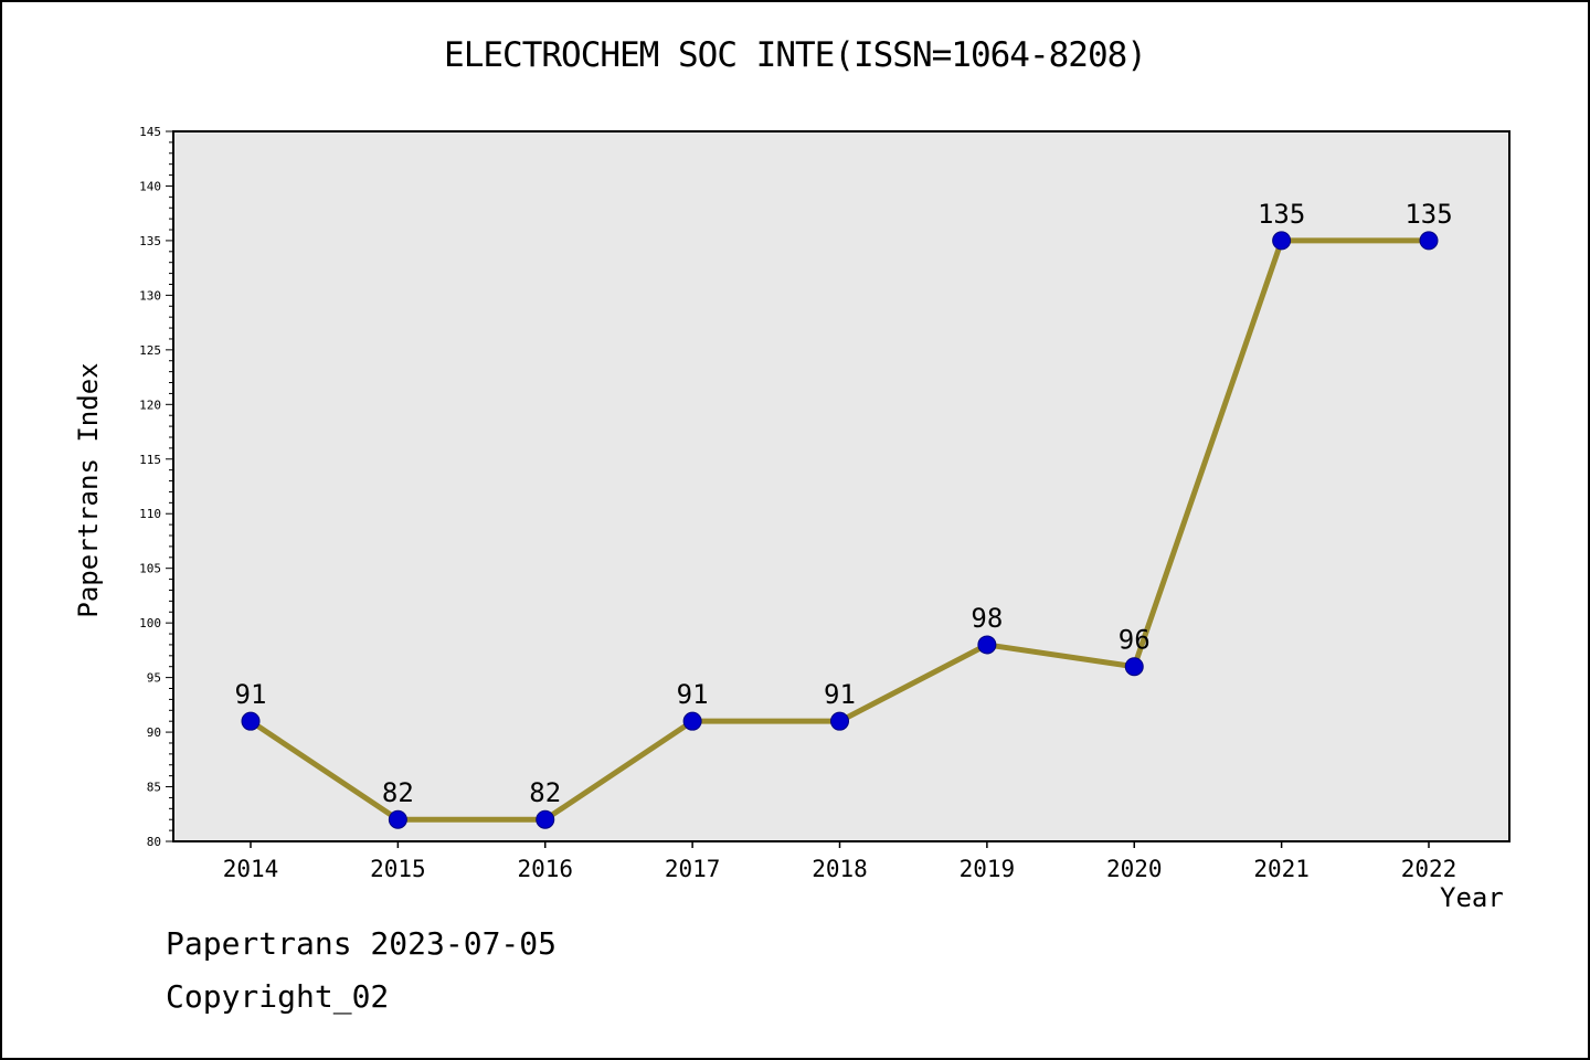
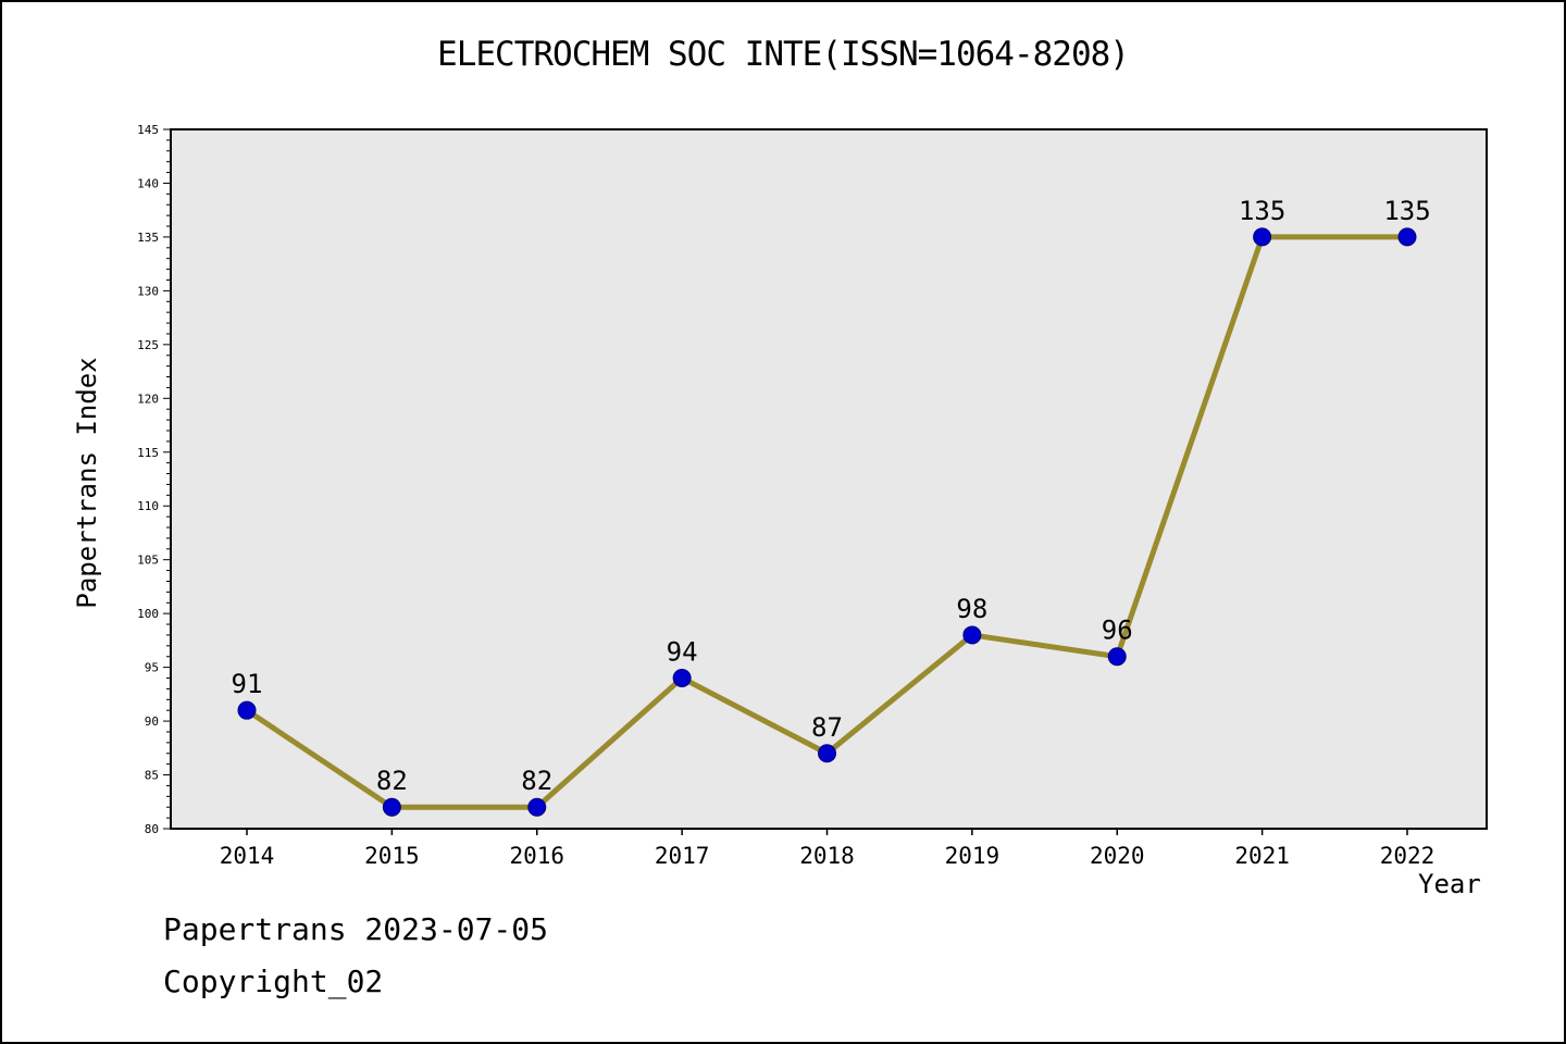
2017: 91 -> 94
2018: 91 -> 87
